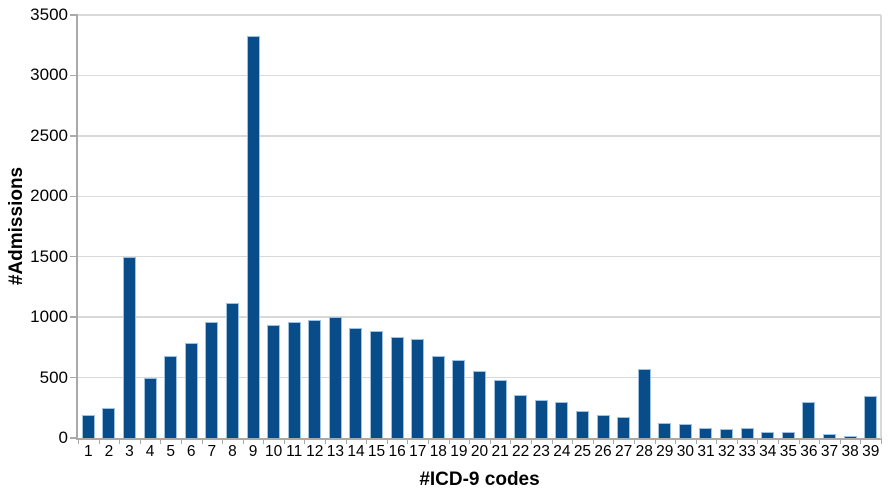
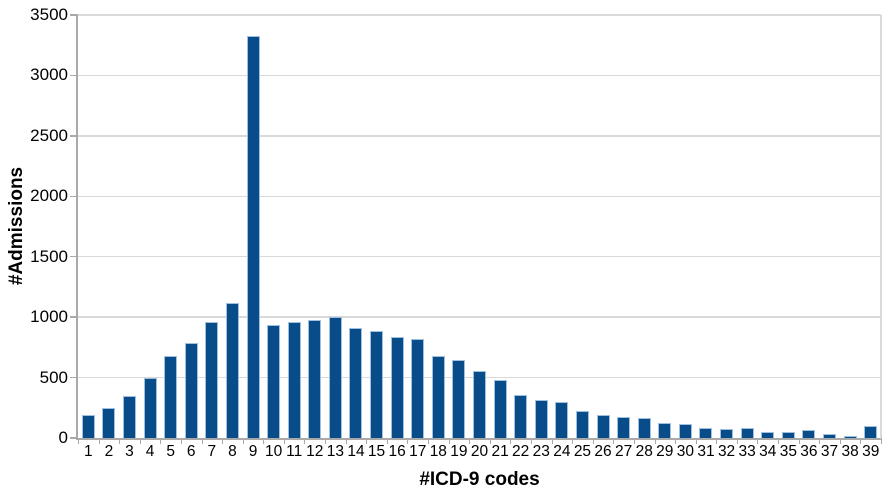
3: 1490 -> 340
28: 560 -> 160
36: 290 -> 60
39: 340 -> 90
